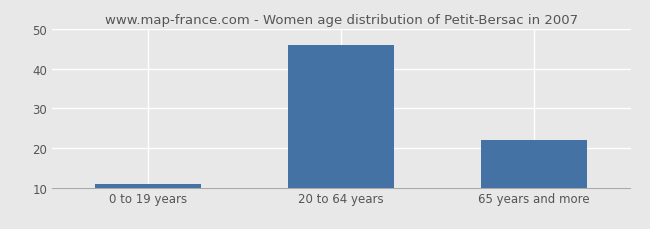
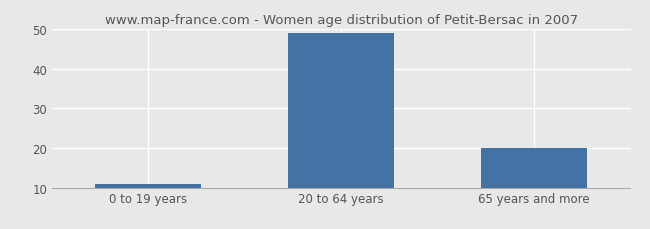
20 to 64 years: 46 -> 49
65 years and more: 22 -> 20
